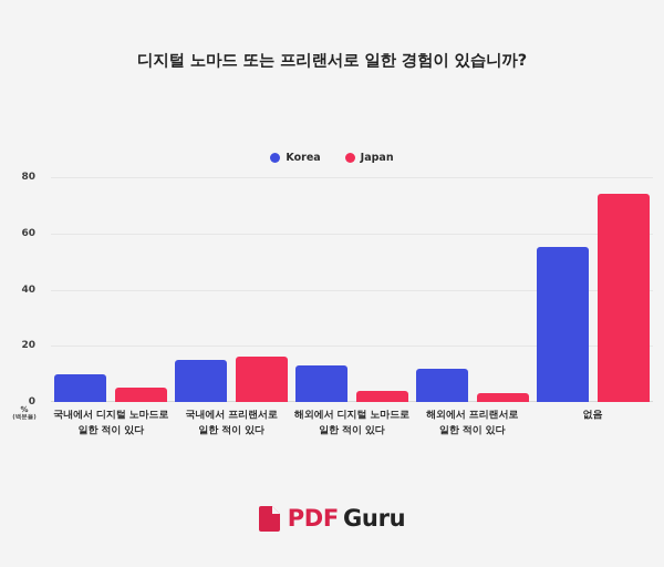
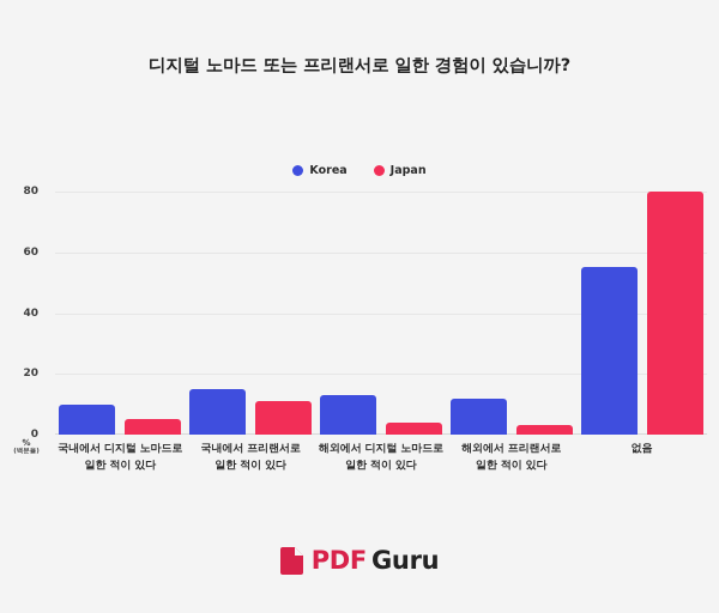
Japan/국내에서 프리랜서로 일한 적이 있다: 16 -> 11
Japan/없음: 74 -> 80
